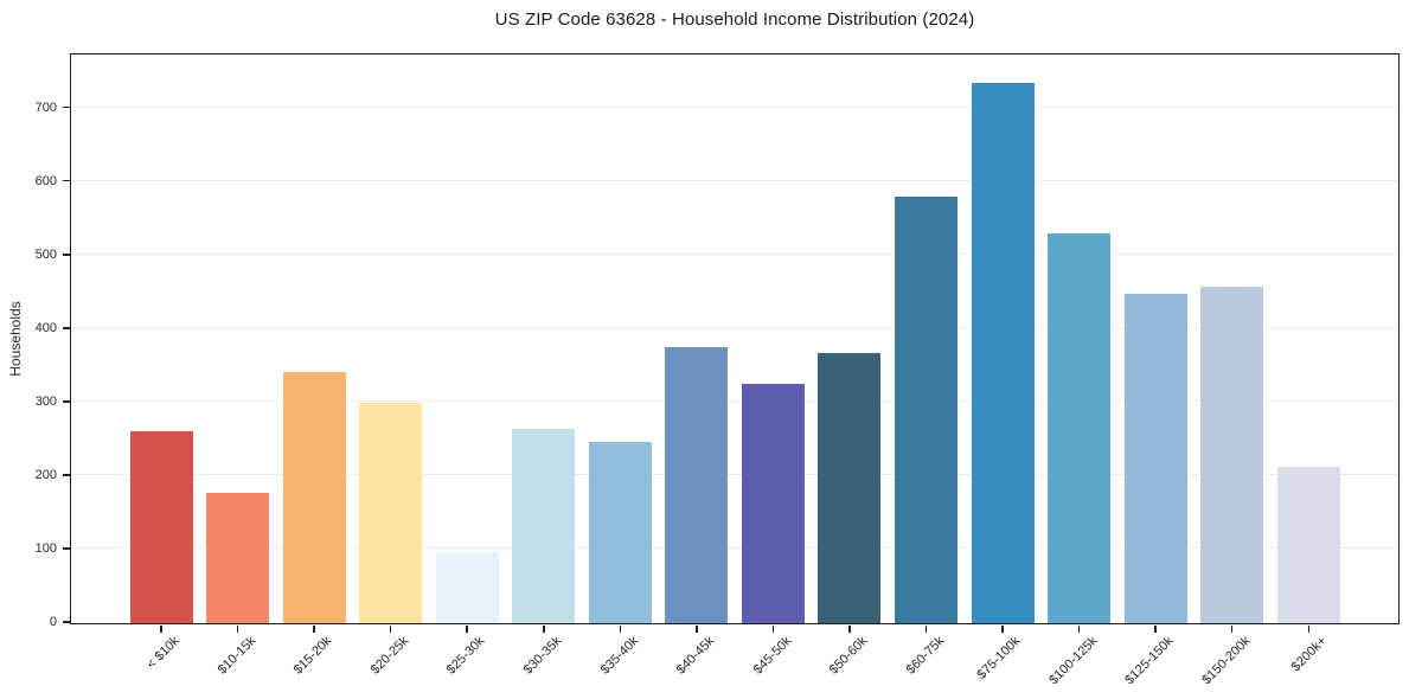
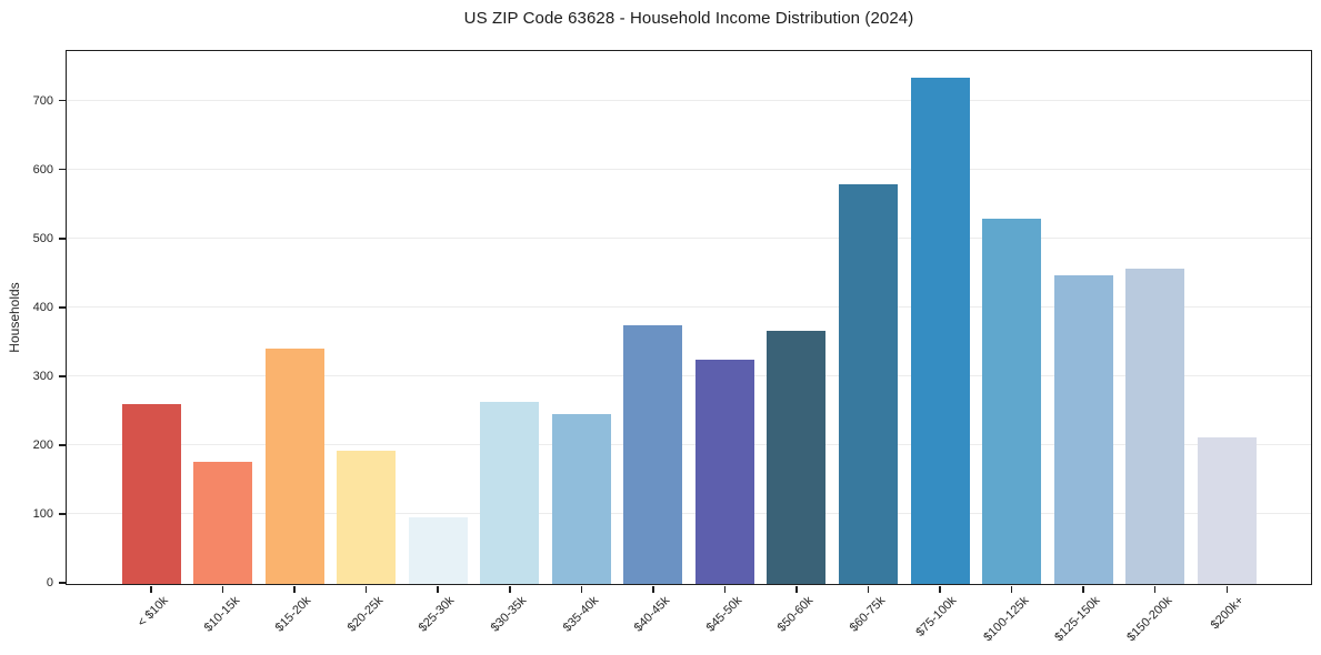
$20-25k: 300 -> 190
